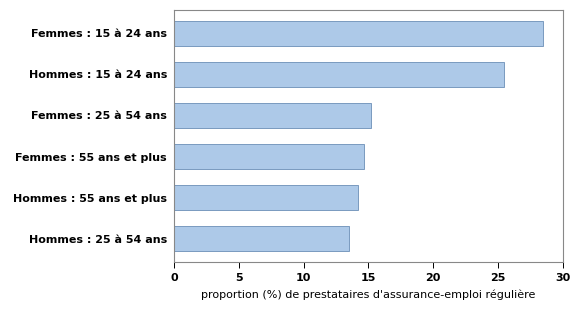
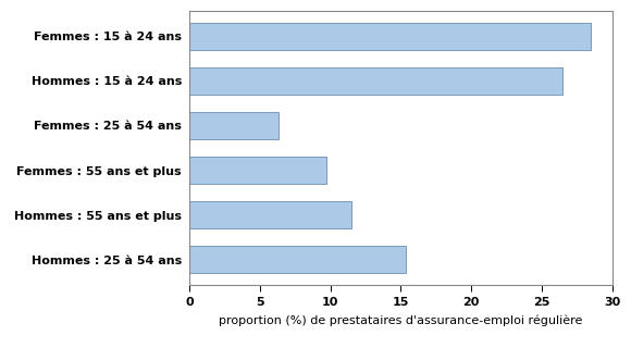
Hommes : 15 à 24 ans: 25.5 -> 26.5
Femmes : 25 à 54 ans: 15.2 -> 6.3
Femmes : 55 ans et plus: 14.7 -> 9.7
Hommes : 55 ans et plus: 14.2 -> 11.5
Hommes : 25 à 54 ans: 13.5 -> 15.4
